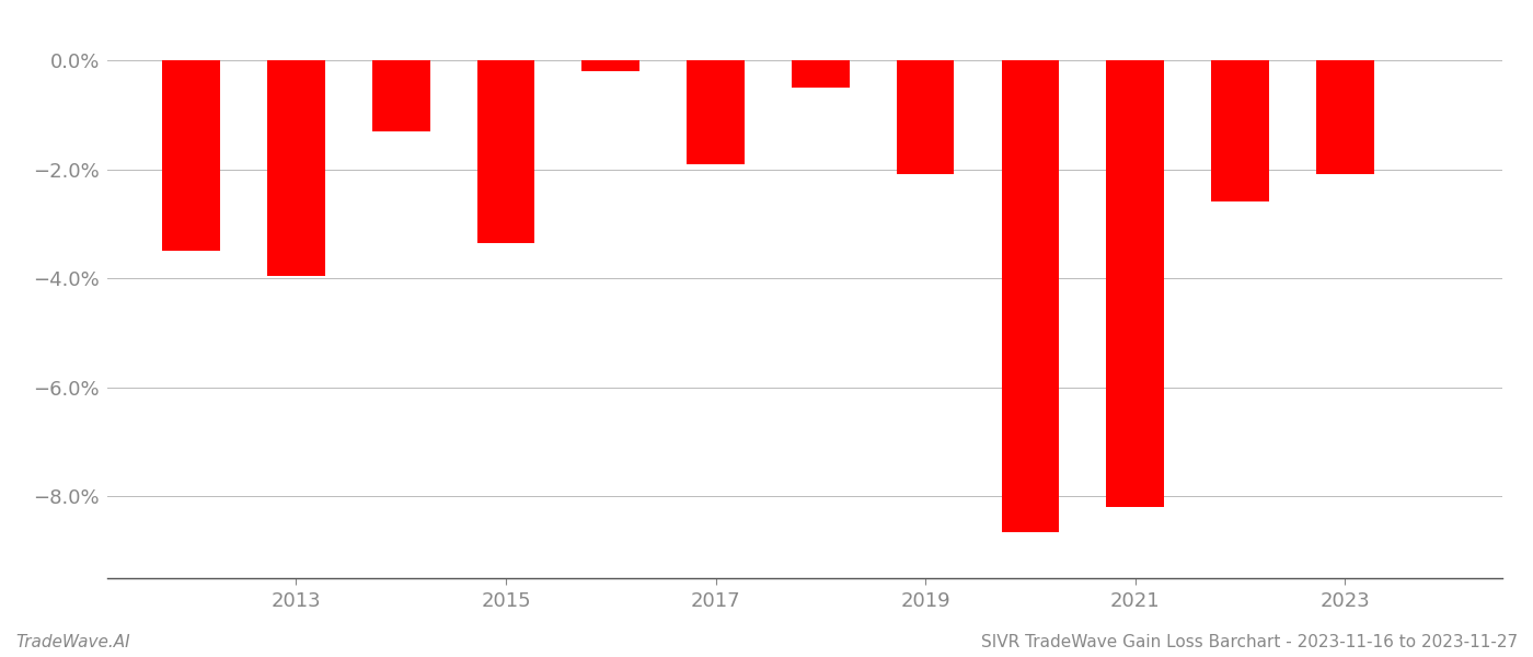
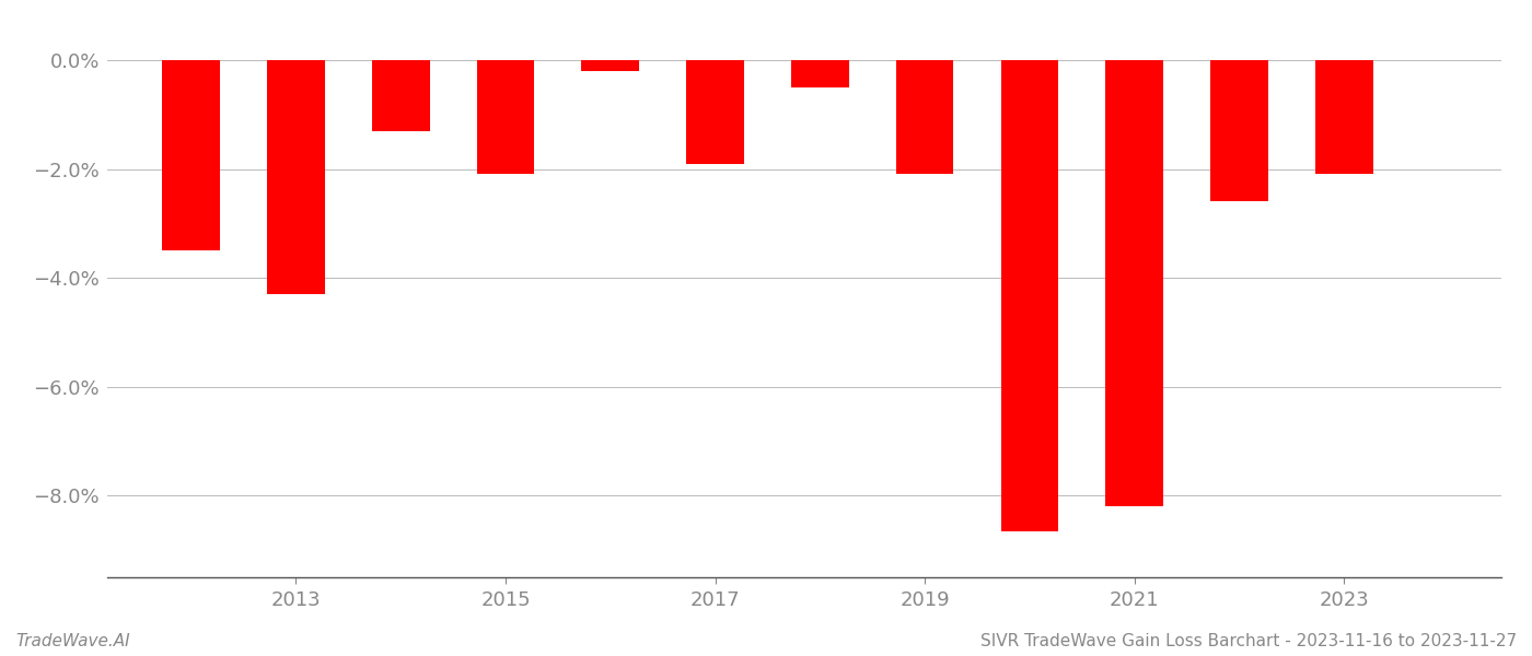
2013: -3.95% -> -4.30%
2015: -3.35% -> -2.10%
